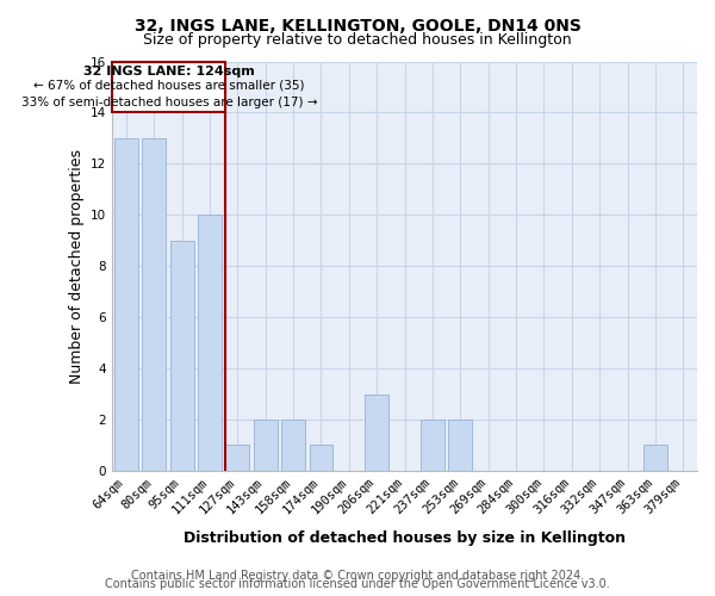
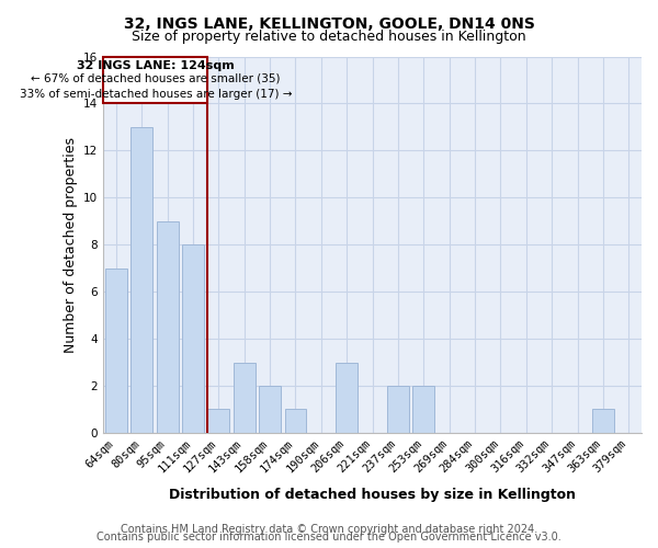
64sqm: 13 -> 7
111sqm: 10 -> 8
143sqm: 2 -> 3
